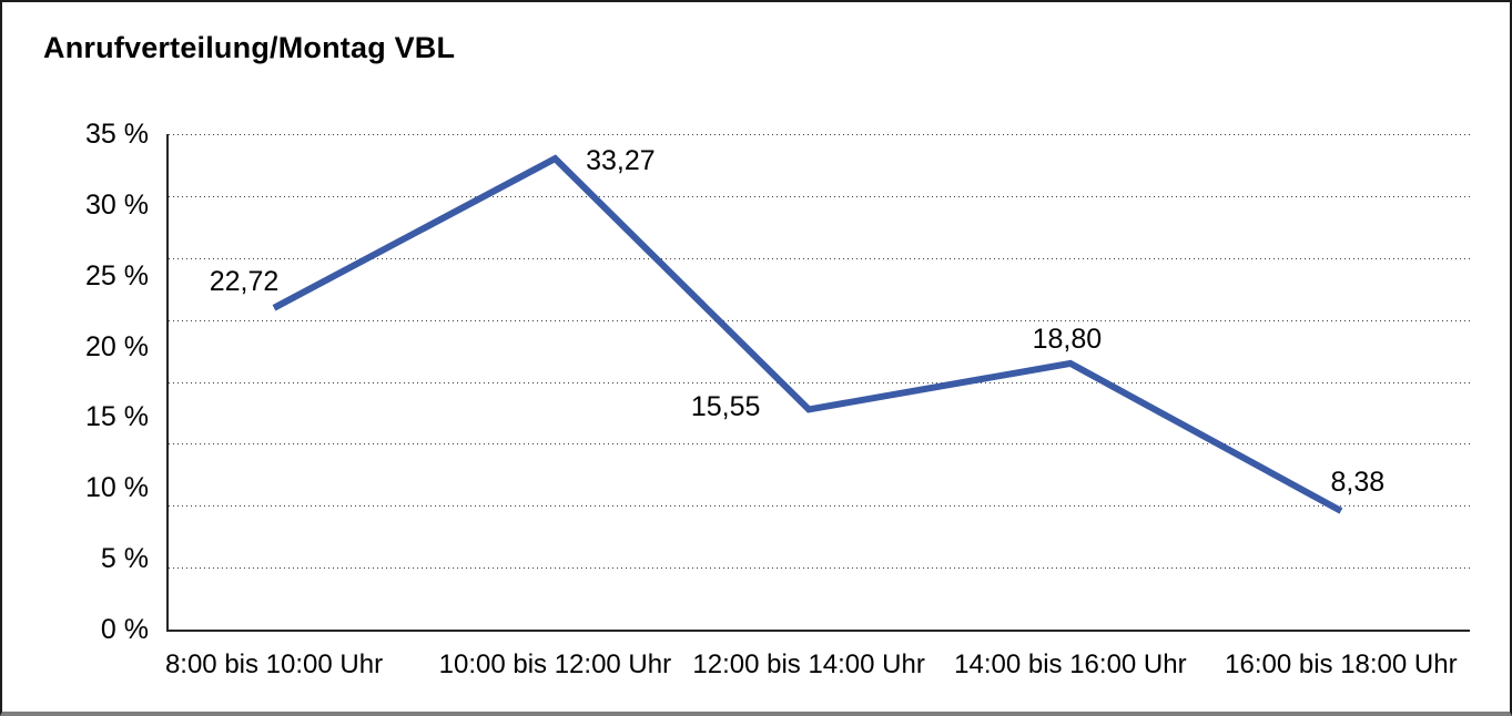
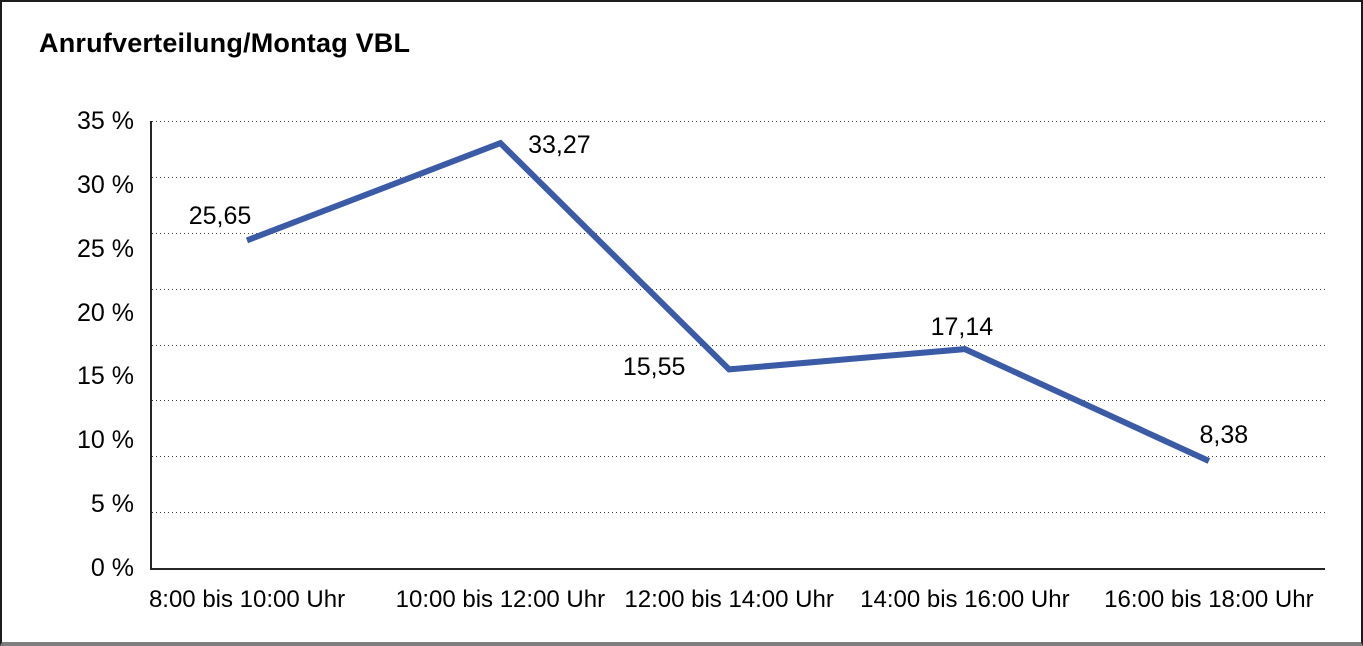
8:00 bis 10:00 Uhr: 22,72 -> 25,65
14:00 bis 16:00 Uhr: 18,80 -> 17,14
